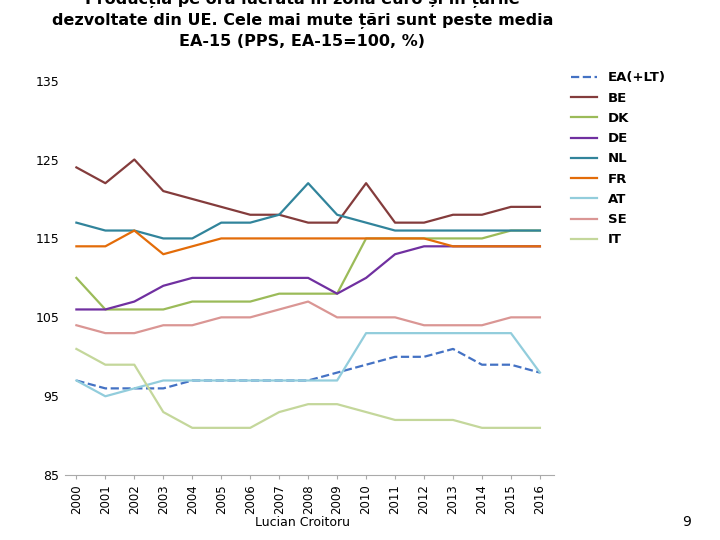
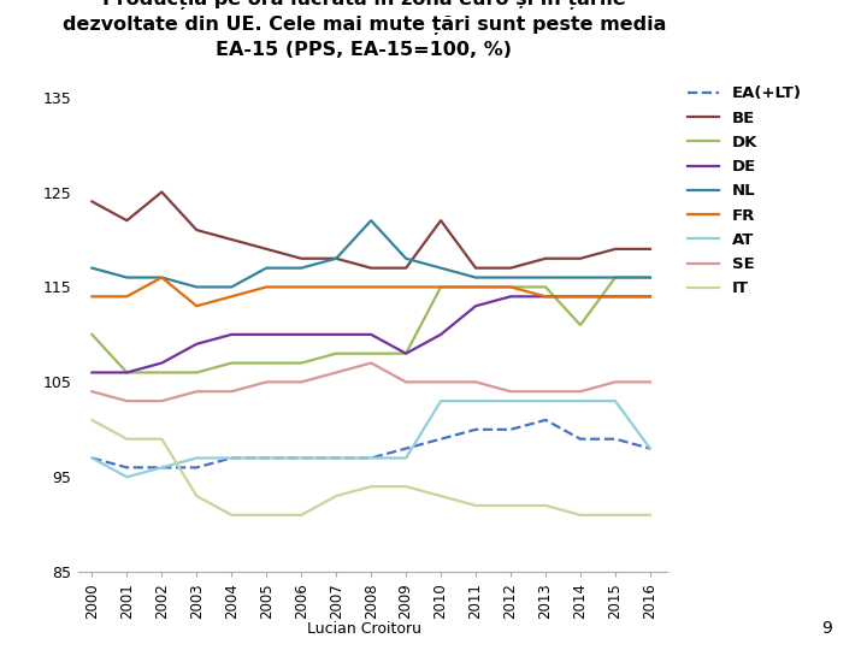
DK/2014: 115 -> 111
